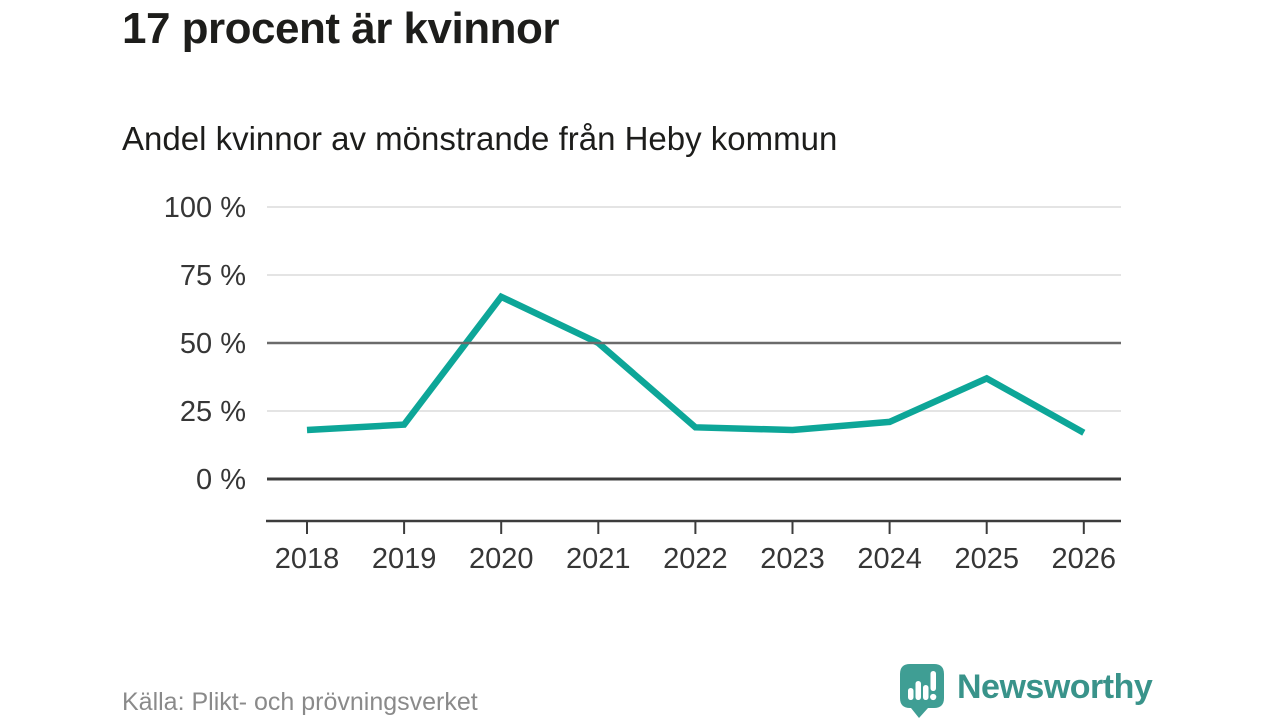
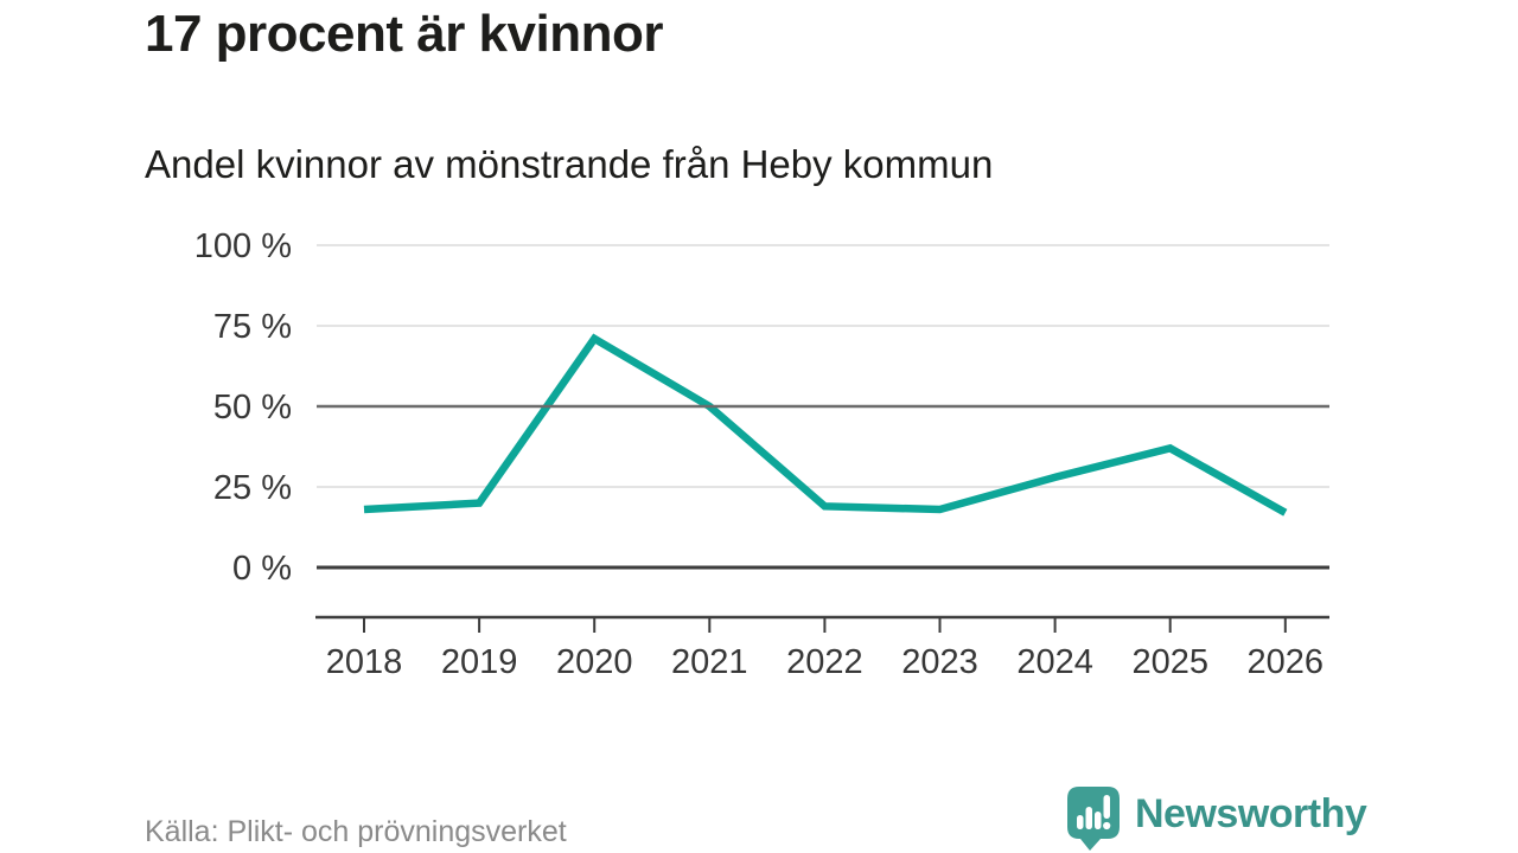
2020: 67% -> 71%
2024: 21% -> 28%
